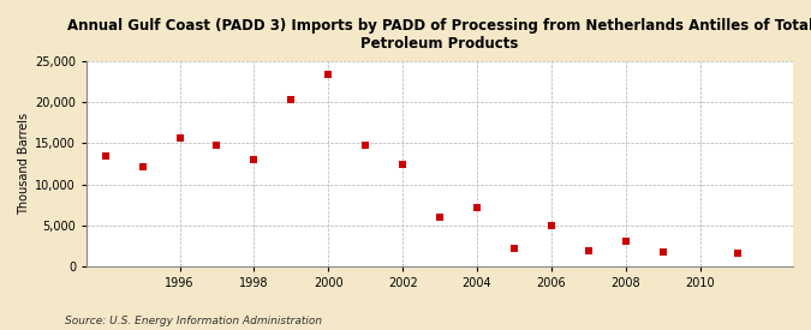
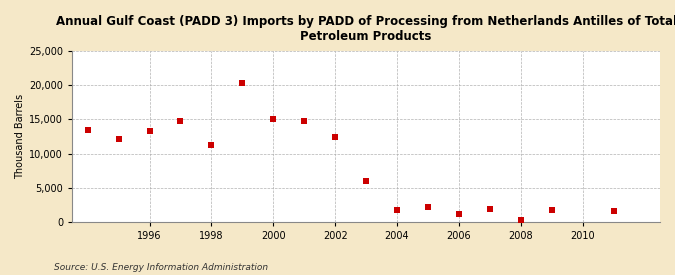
1996: 15,600 -> 13,300
1998: 13,000 -> 11,200
2000: 23,400 -> 15,100
2004: 7,200 -> 1,700
2006: 5,000 -> 1,100
2008: 3,000 -> 200
